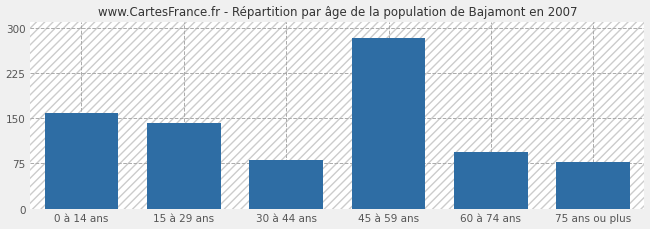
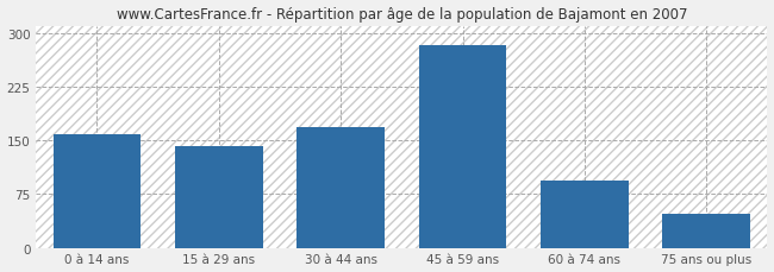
30 à 44 ans: 80 -> 168
75 ans ou plus: 78 -> 48
